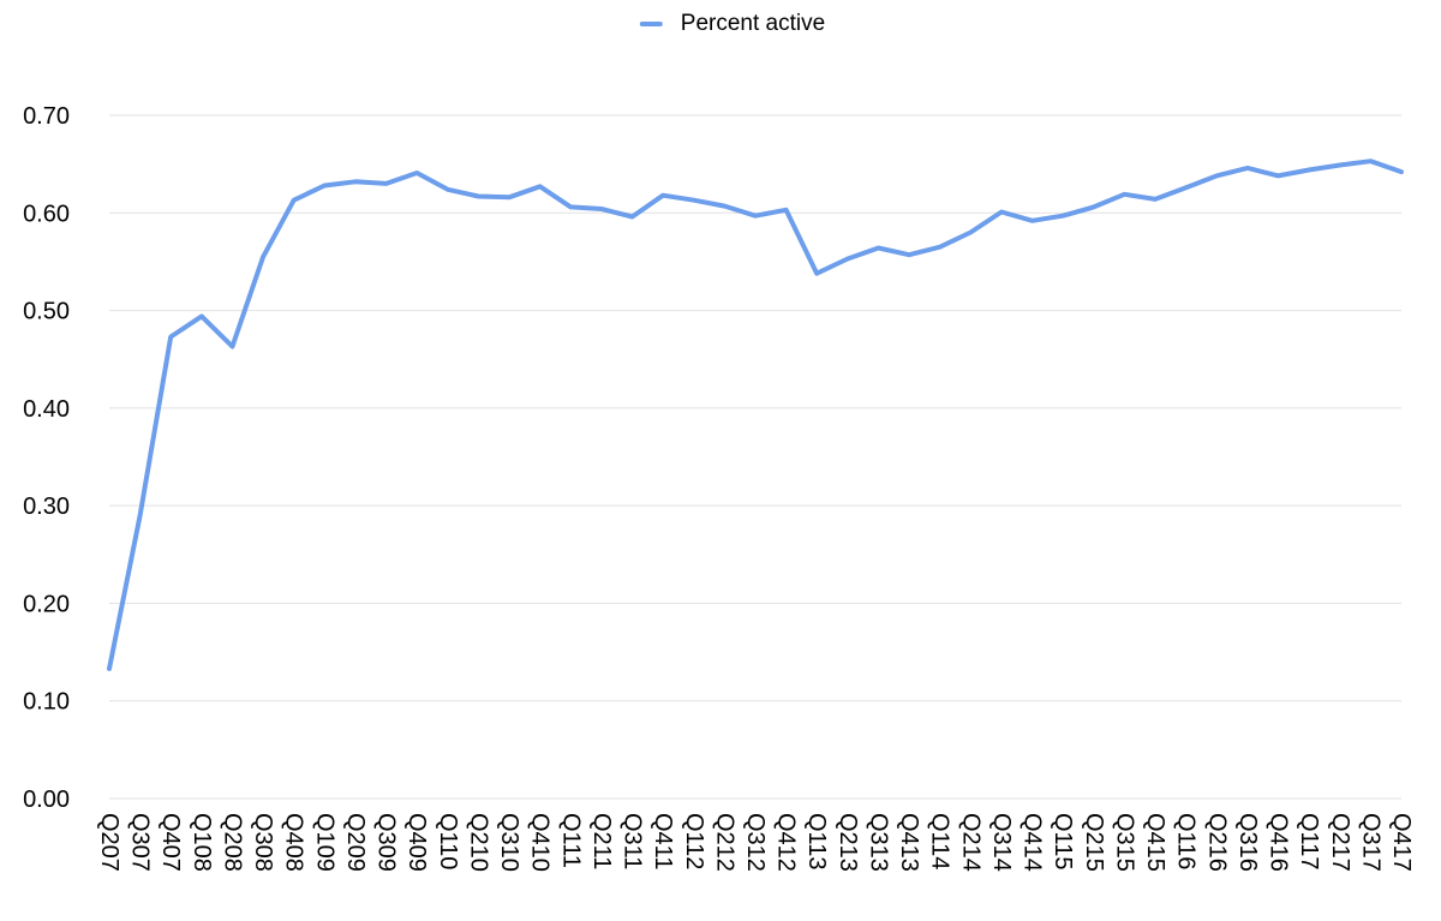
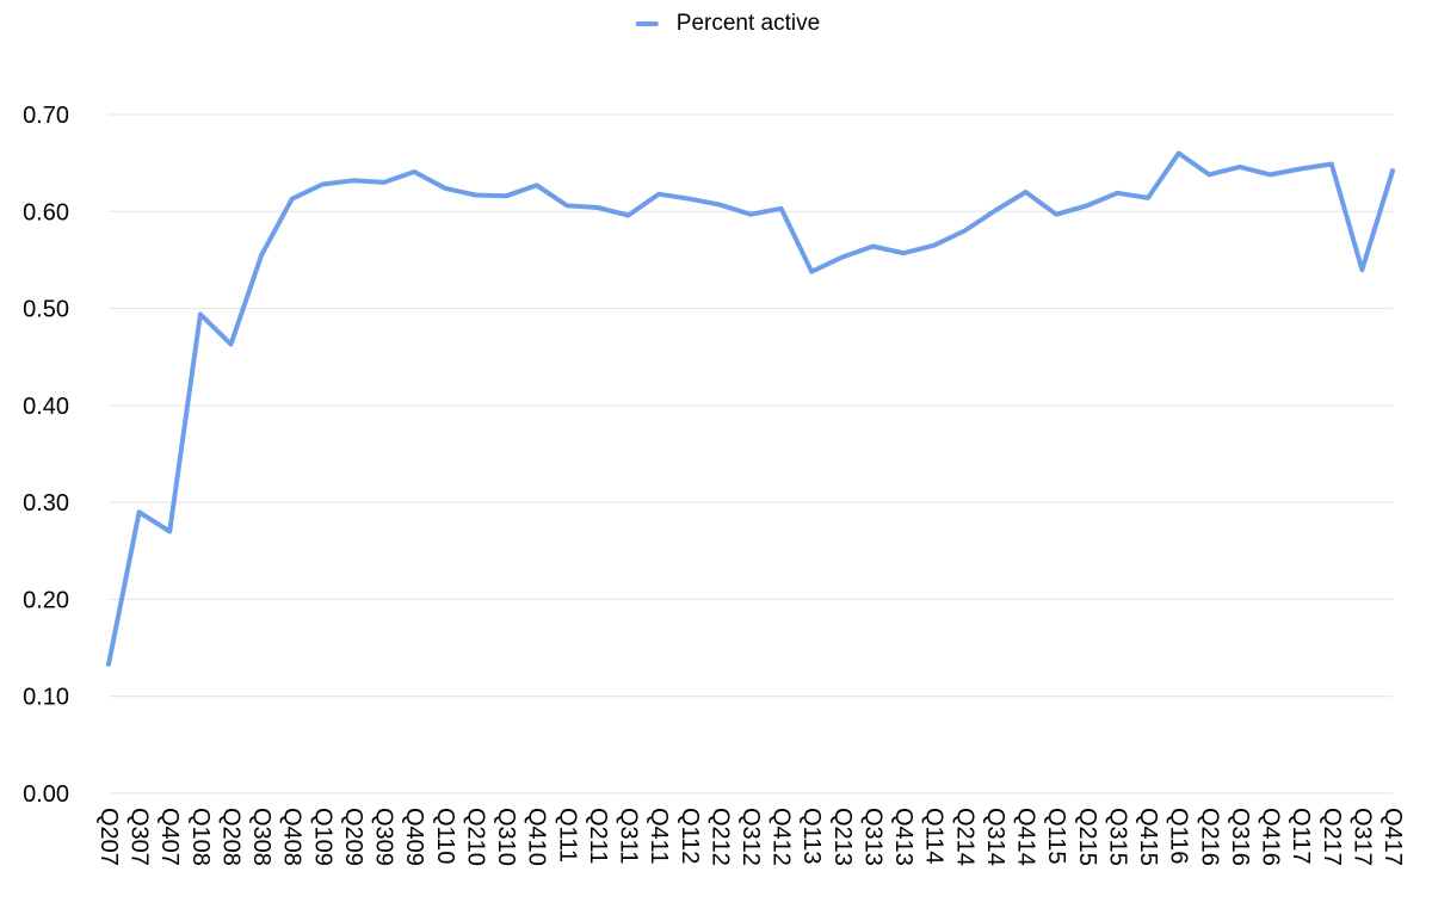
Q407: 0.47 -> 0.27
Q414: 0.59 -> 0.62
Q116: 0.63 -> 0.66
Q317: 0.65 -> 0.54
